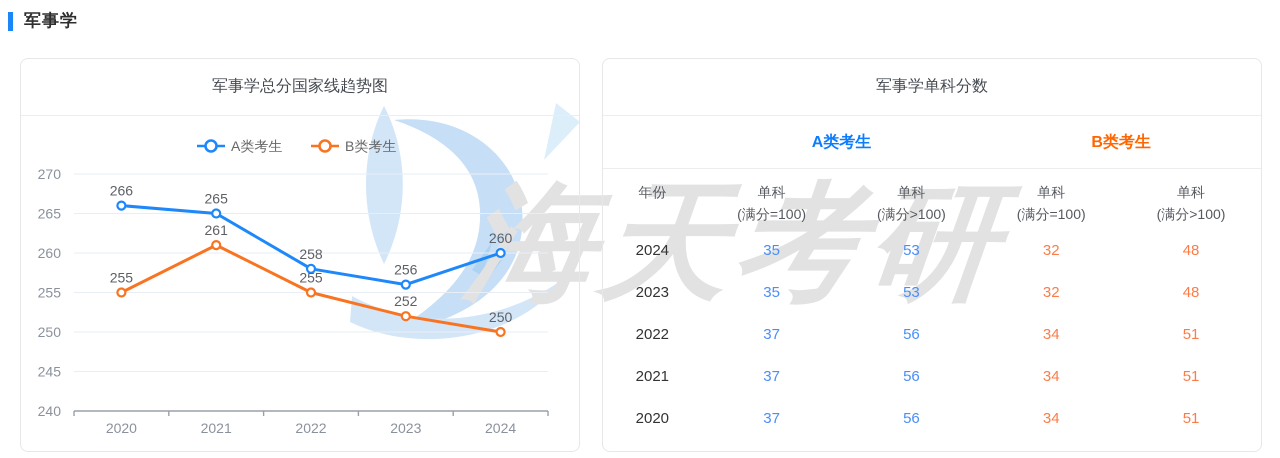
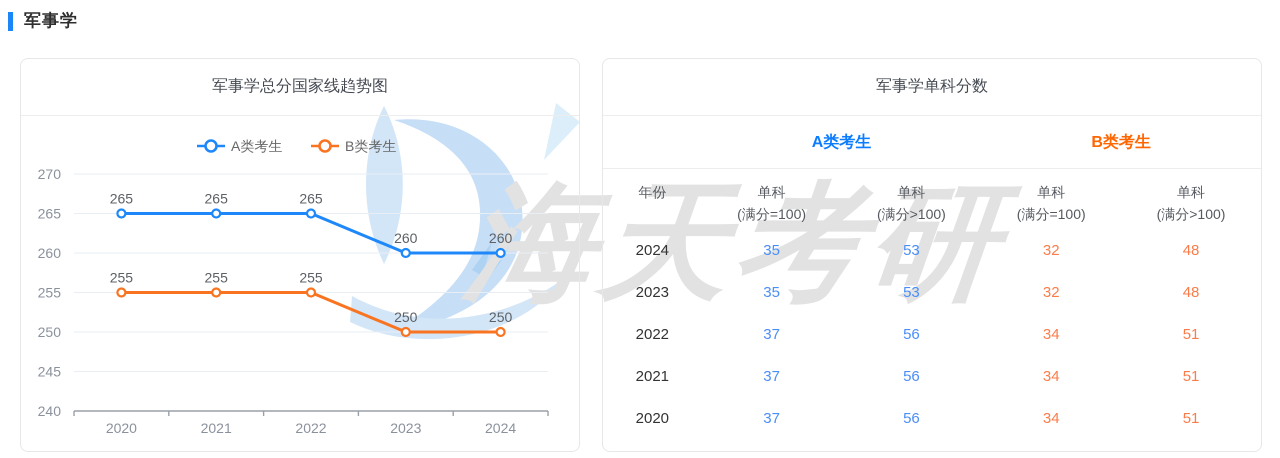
A类考生/2020: 266 -> 265
B类考生/2021: 261 -> 255
A类考生/2022: 258 -> 265
A类考生/2023: 256 -> 260
B类考生/2023: 252 -> 250
